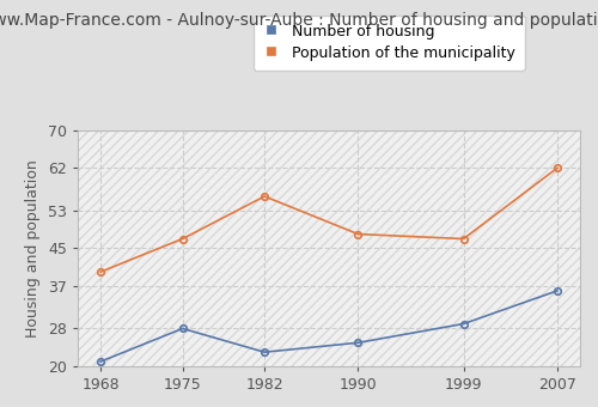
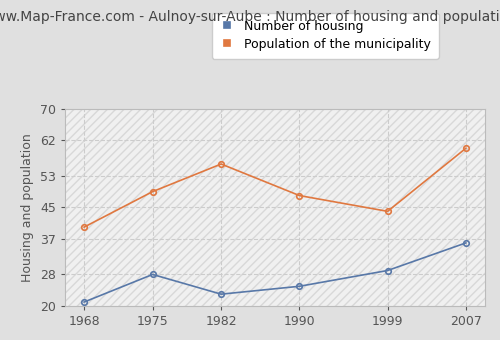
Population of the municipality/1975: 47 -> 49
Population of the municipality/1999: 47 -> 44
Population of the municipality/2007: 62 -> 60
